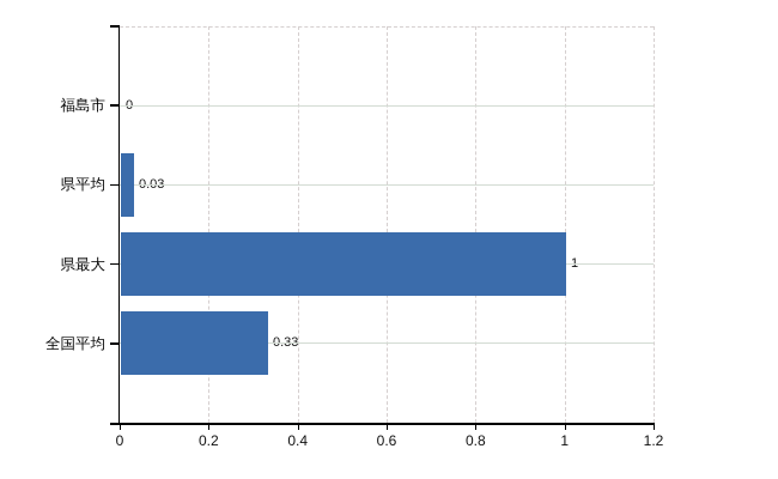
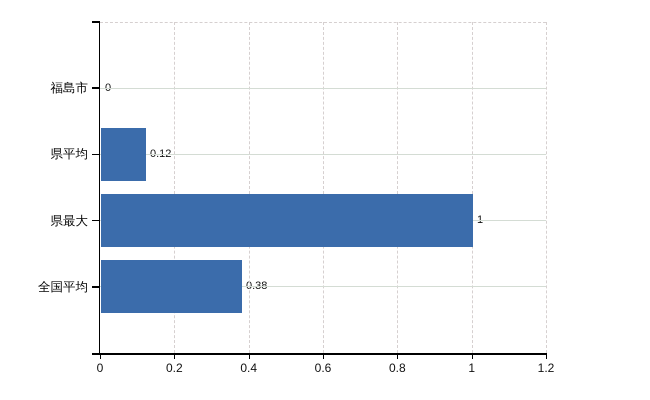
県平均: 0.03 -> 0.12
全国平均: 0.33 -> 0.38
